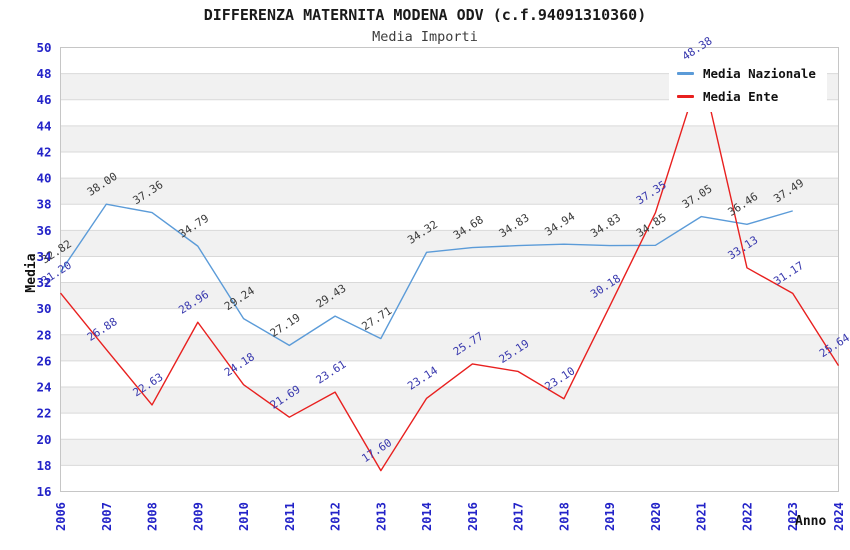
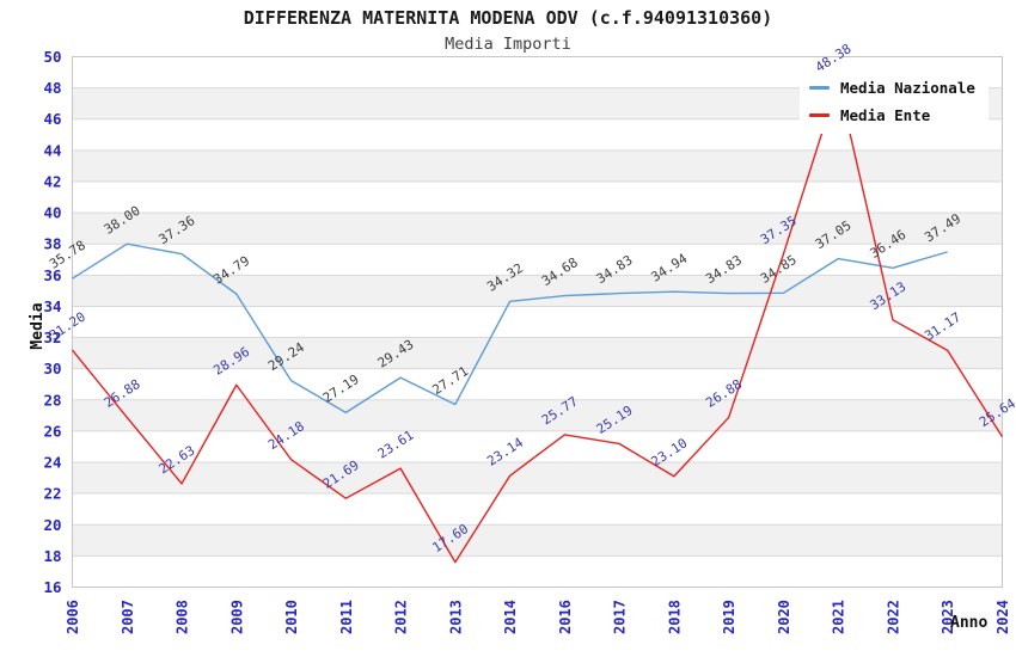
Media Nazionale/2006: 32.82 -> 35.78
Media Ente/2019: 30.18 -> 26.88
